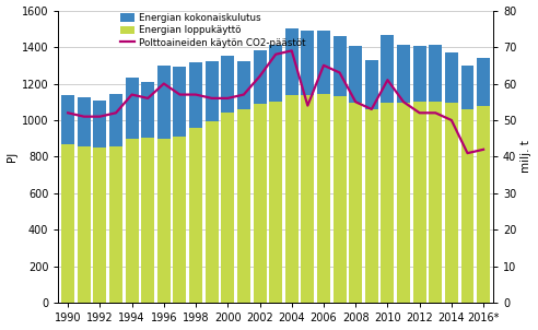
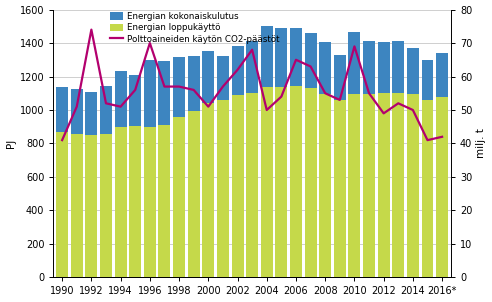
Polttoaineiden käytön CO2-päästöt/1990: 52 -> 41
Polttoaineiden käytön CO2-päästöt/1992: 51 -> 74
Polttoaineiden käytön CO2-päästöt/1994: 57 -> 51
Polttoaineiden käytön CO2-päästöt/1996: 60 -> 70
Polttoaineiden käytön CO2-päästöt/2000: 56 -> 51
Polttoaineiden käytön CO2-päästöt/2004: 69 -> 50
Polttoaineiden käytön CO2-päästöt/2010: 61 -> 69
Polttoaineiden käytön CO2-päästöt/2012: 52 -> 49
